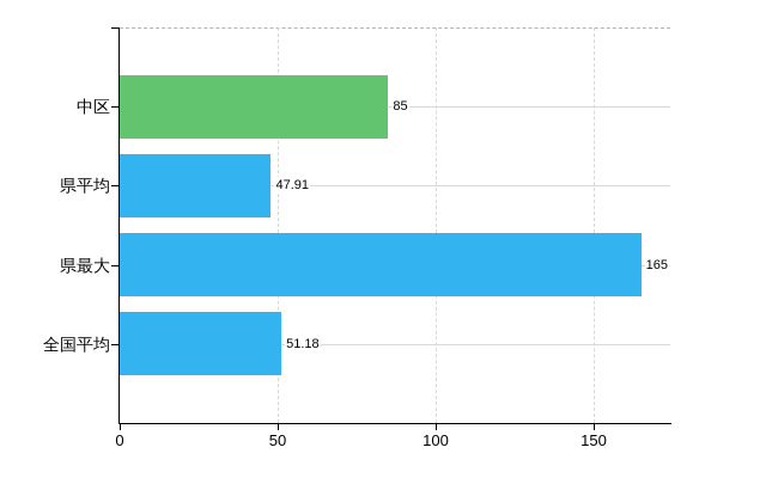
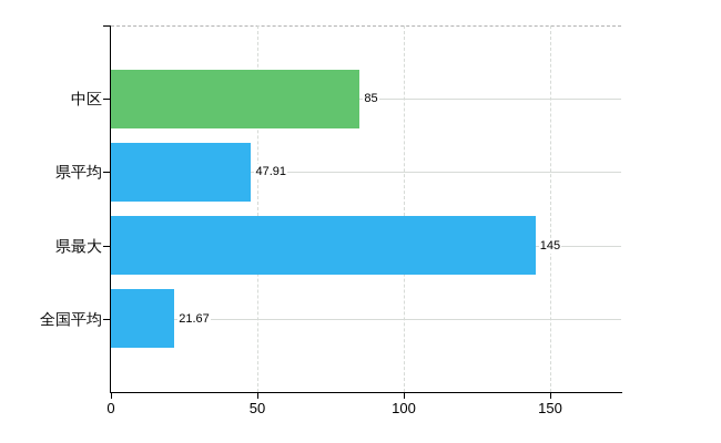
県最大: 165 -> 145
全国平均: 51.18 -> 21.67
